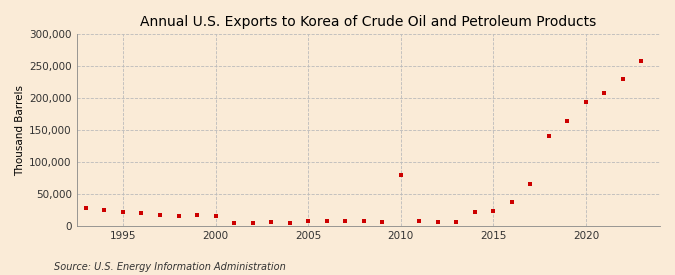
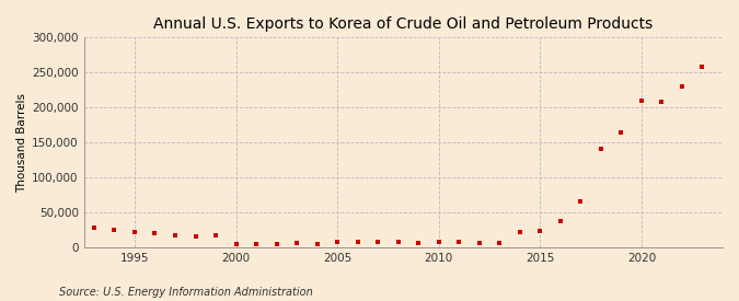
2000: 16,000 -> 4,000
2010: 80,000 -> 8,000
2020: 194,000 -> 210,000
